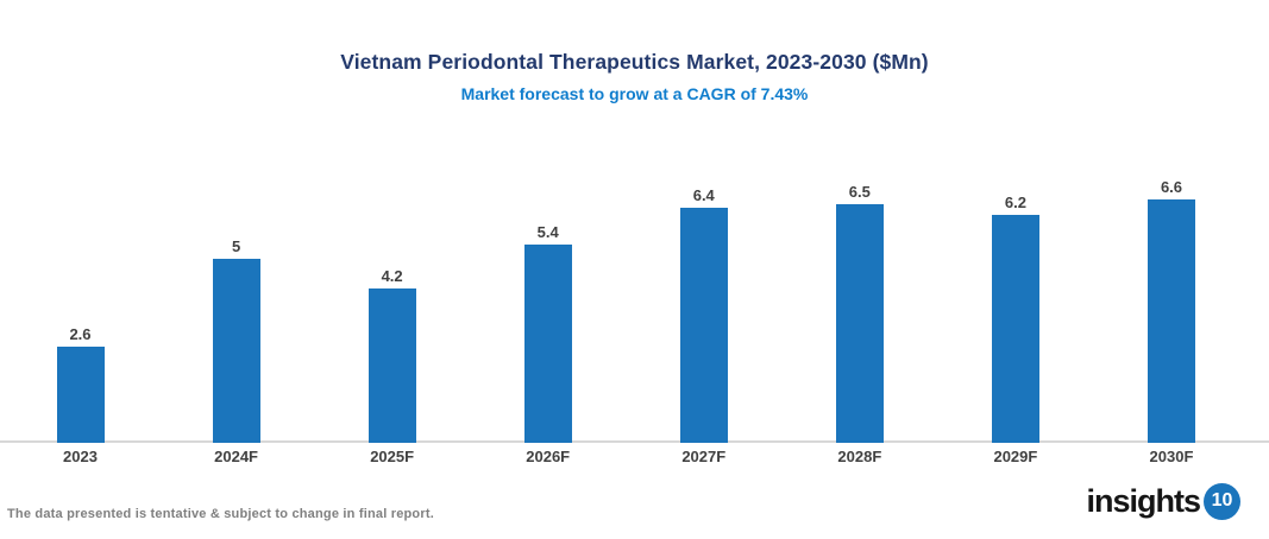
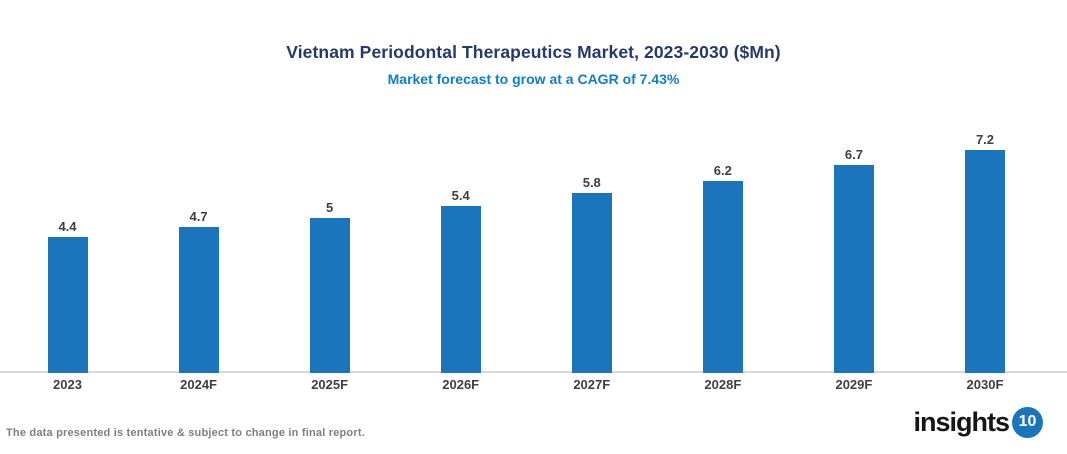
2023: 2.6 -> 4.4
2024F: 5 -> 4.7
2025F: 4.2 -> 5
2027F: 6.4 -> 5.8
2028F: 6.5 -> 6.2
2029F: 6.2 -> 6.7
2030F: 6.6 -> 7.2
